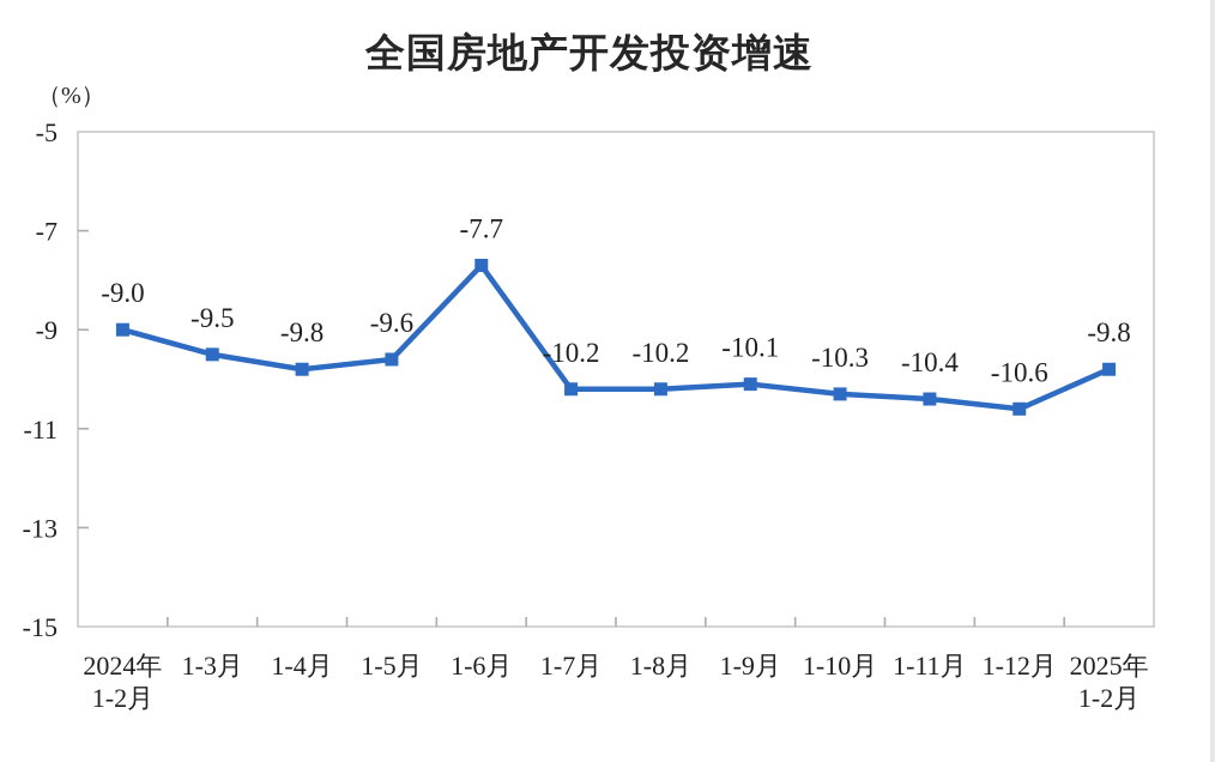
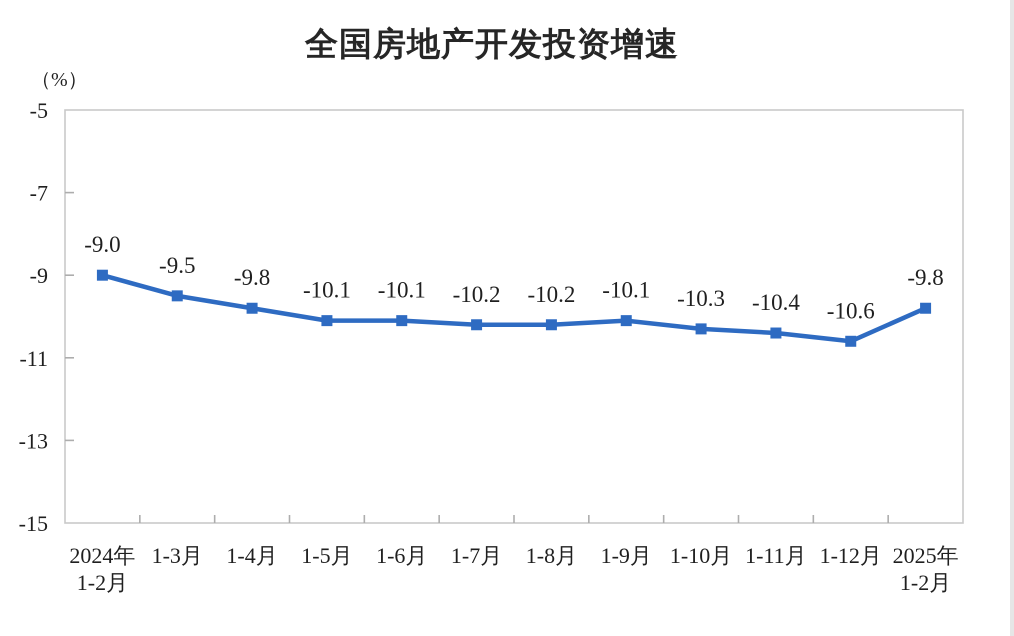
1-5月: -9.6 -> -10.1
1-6月: -7.7 -> -10.1
